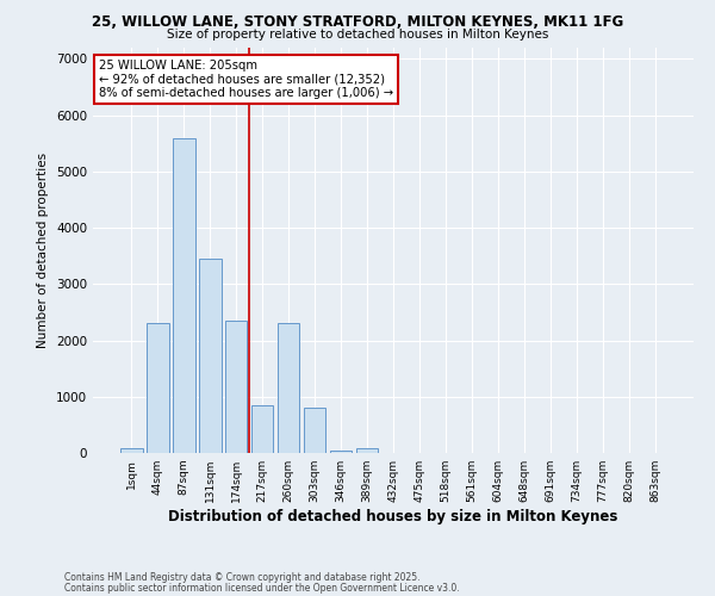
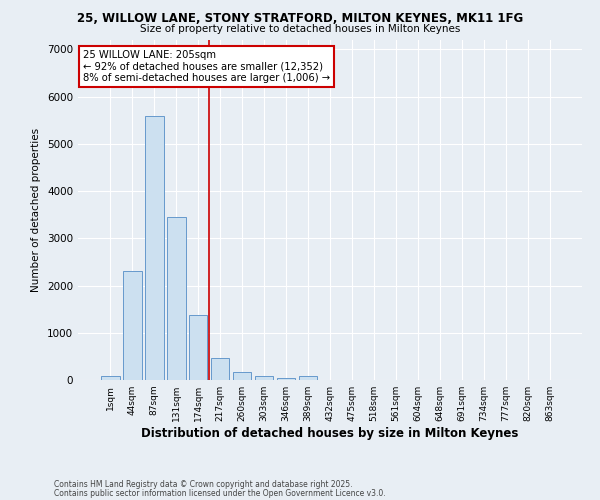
174sqm: 2350 -> 1380
217sqm: 850 -> 480
260sqm: 2300 -> 160
303sqm: 800 -> 80
